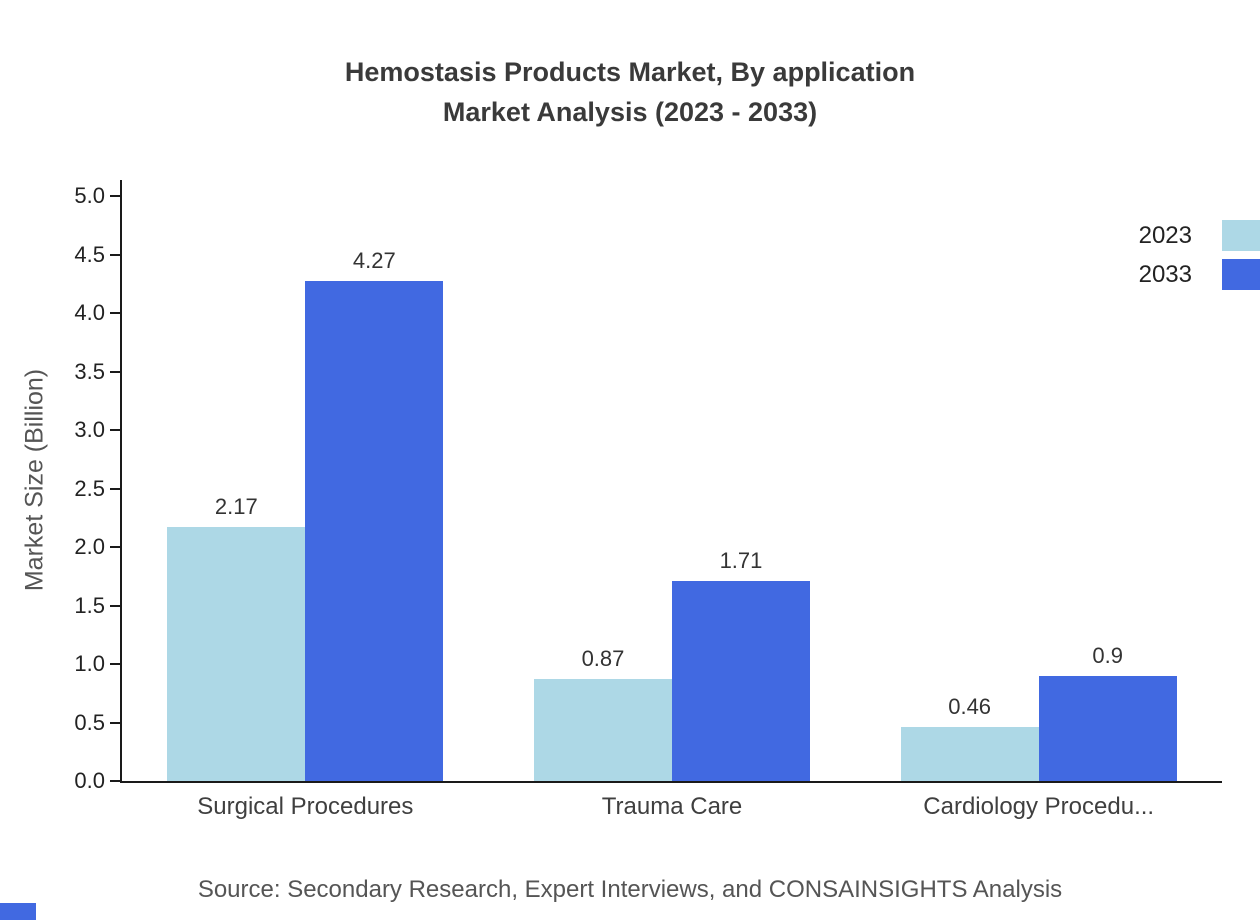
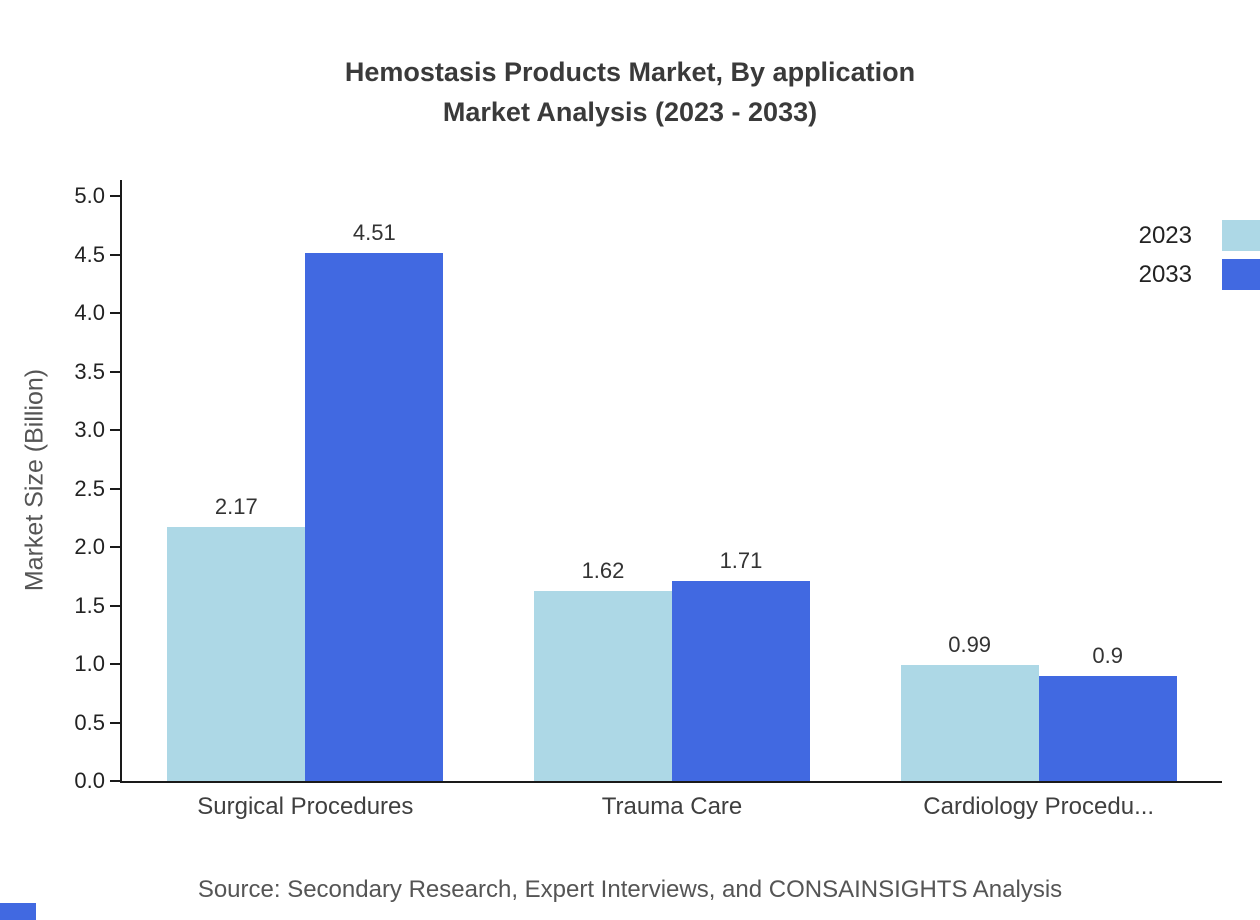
2033/Surgical Procedures: 4.27 -> 4.51
2023/Trauma Care: 0.87 -> 1.62
2023/Cardiology Procedu...: 0.46 -> 0.99
